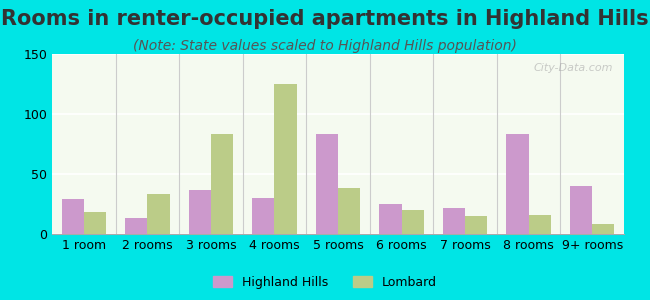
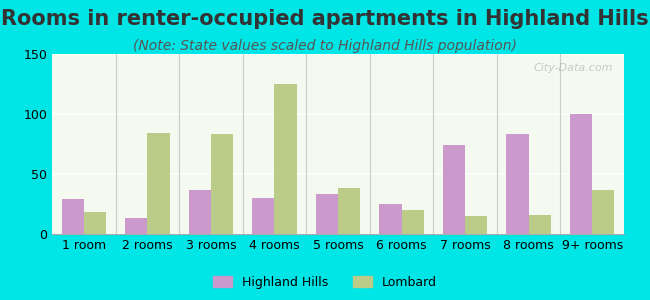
Lombard/2 rooms: 33 -> 84
Highland Hills/5 rooms: 83 -> 33
Highland Hills/7 rooms: 22 -> 74
Highland Hills/9+ rooms: 40 -> 100
Lombard/9+ rooms: 8 -> 37
